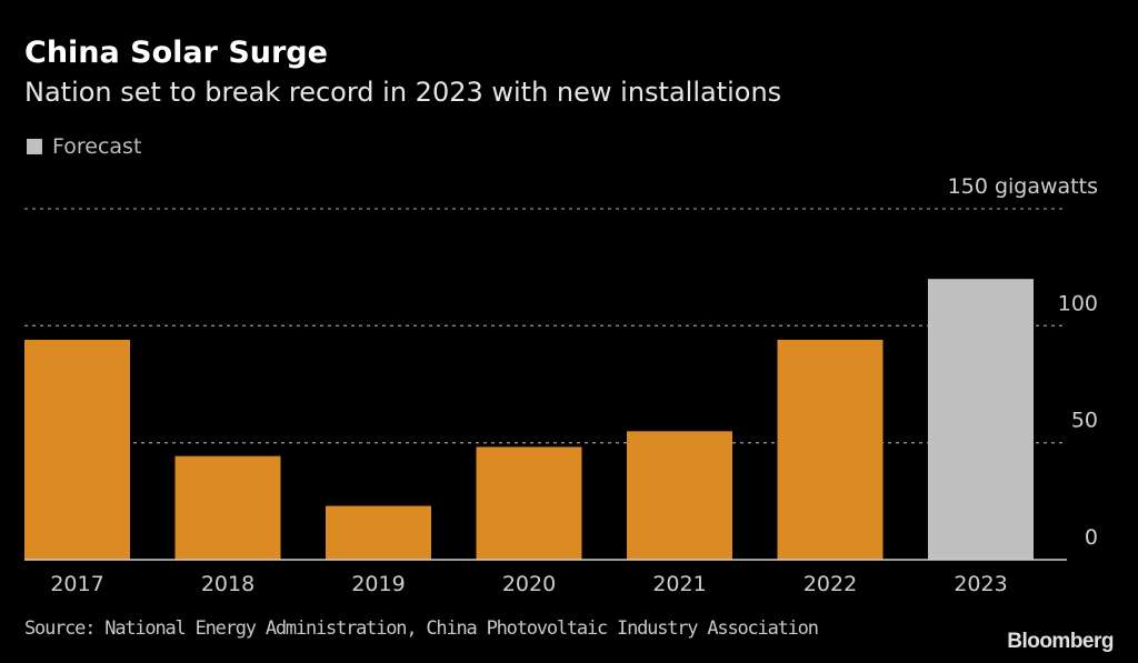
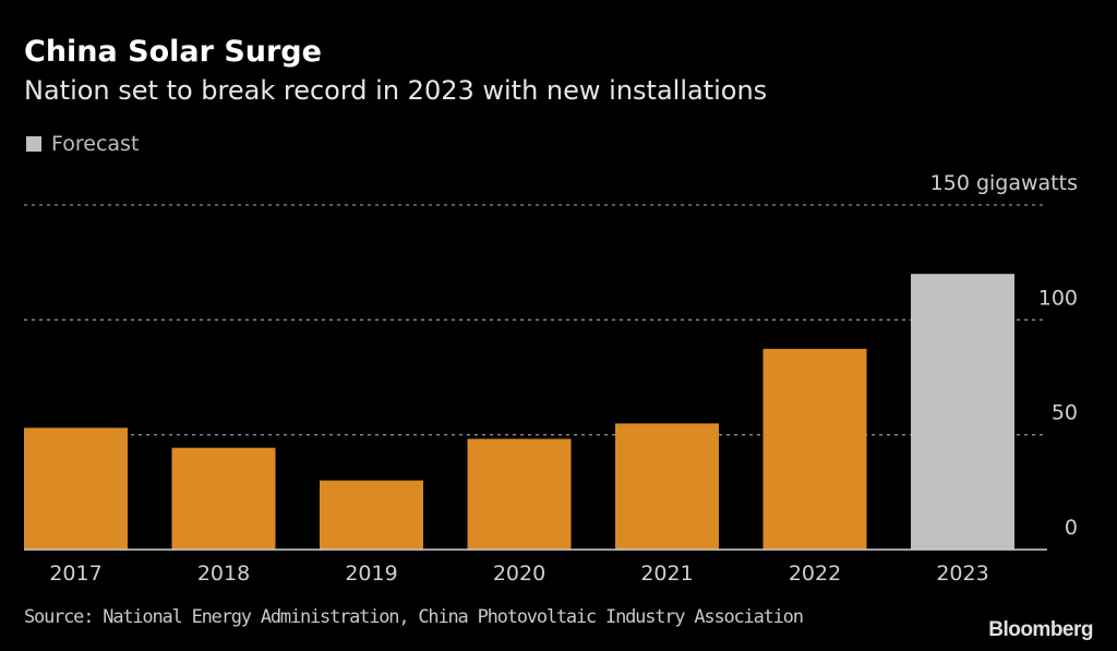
2017: 94 -> 53
2019: 23 -> 30
2022: 94 -> 87
